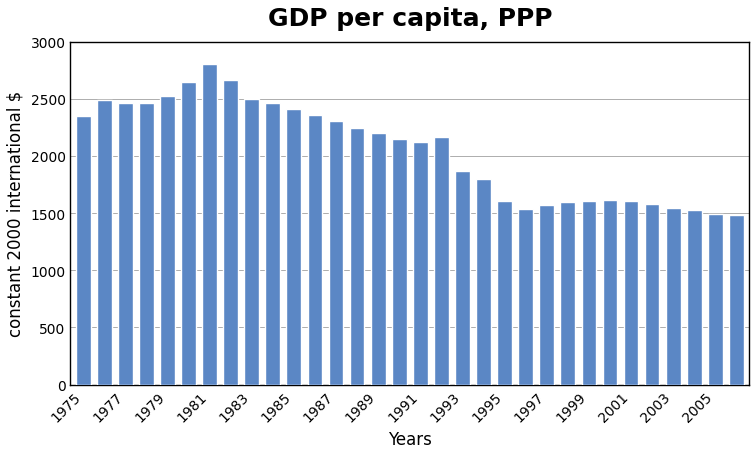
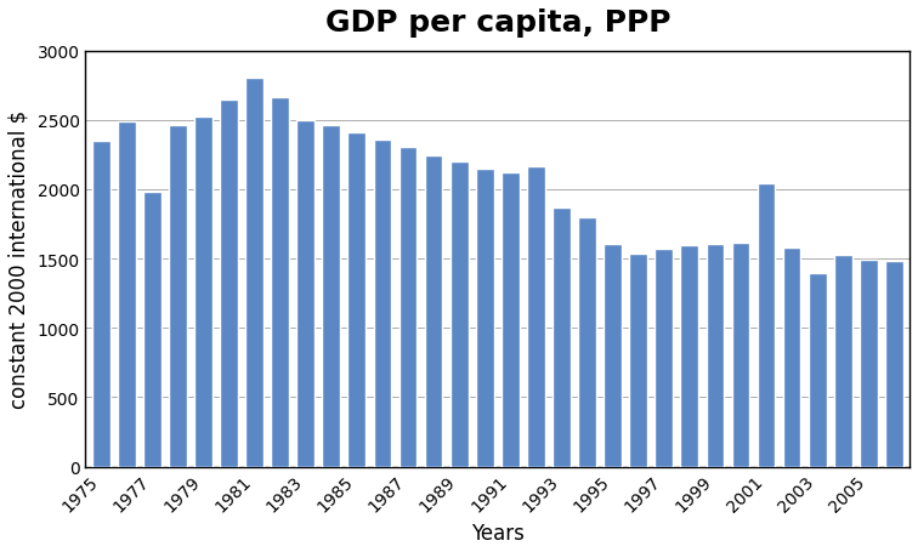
1977: 2460 -> 1980
2001: 1610 -> 2040
2003: 1540 -> 1400
